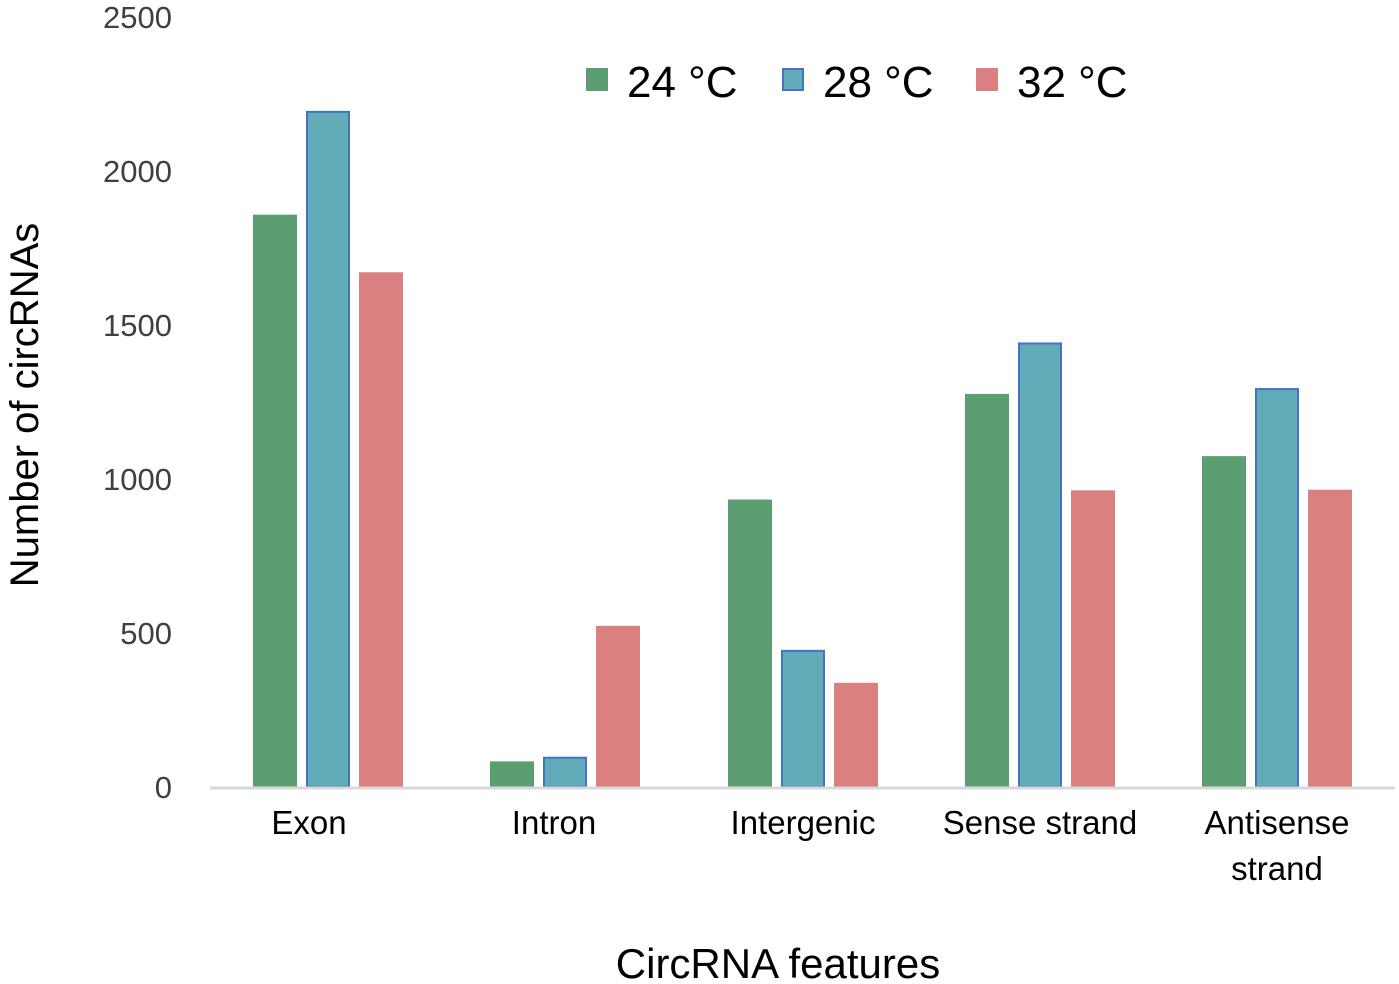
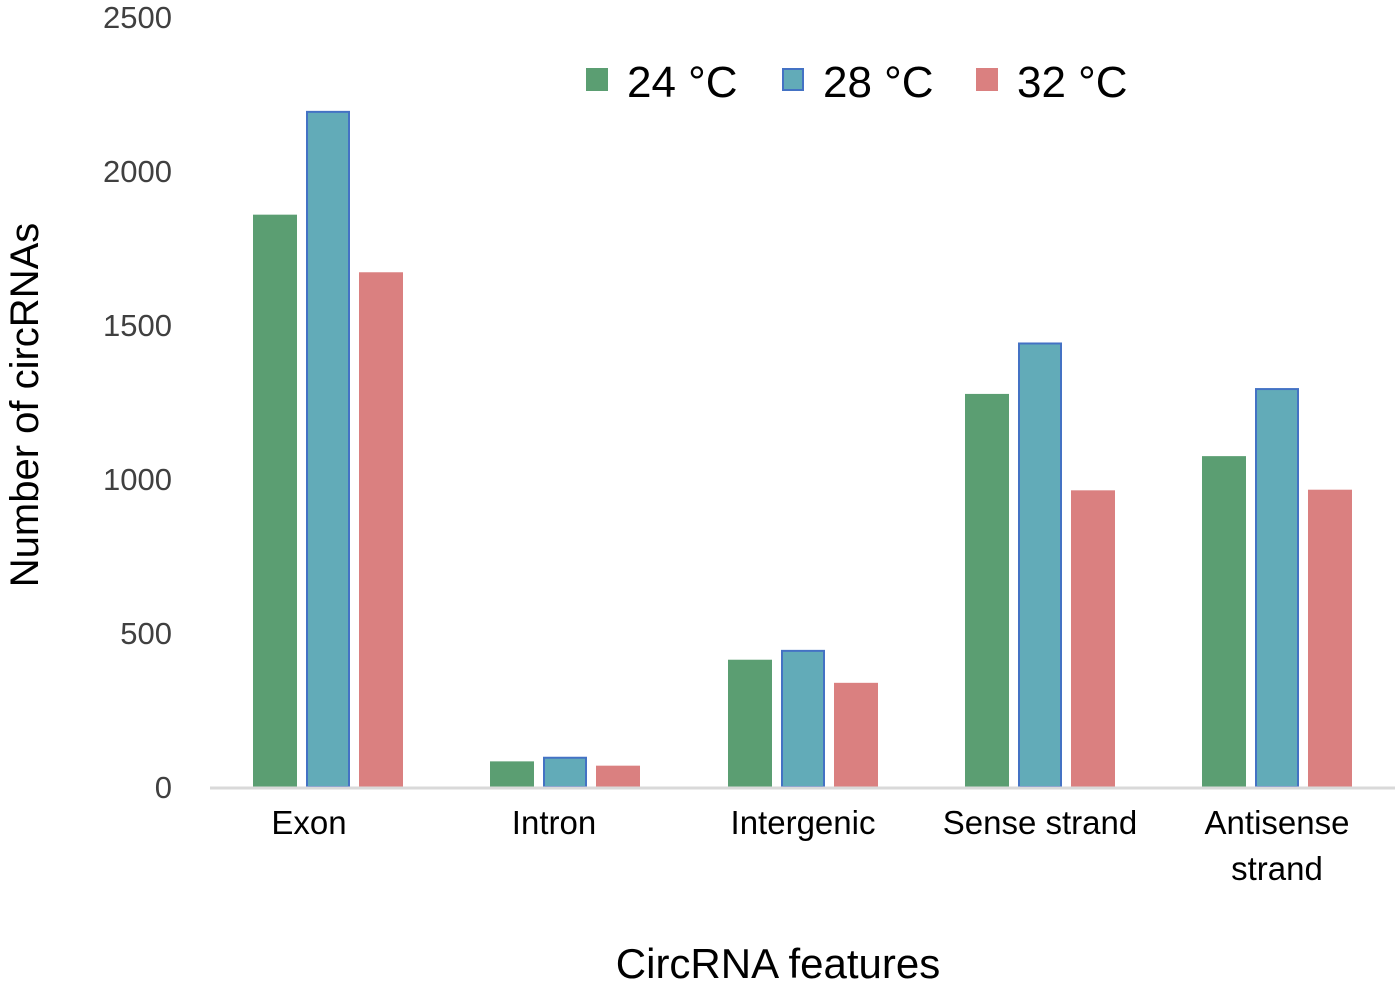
32 °C/Intron: 520 -> 70
24 °C/Intergenic: 930 -> 410
